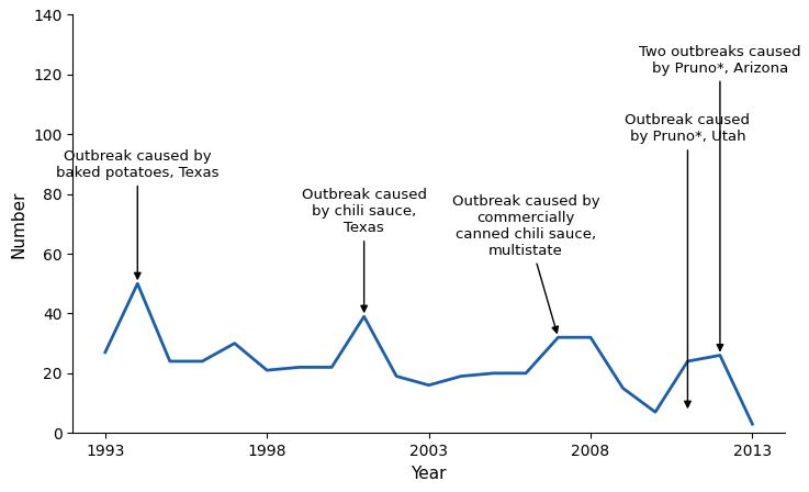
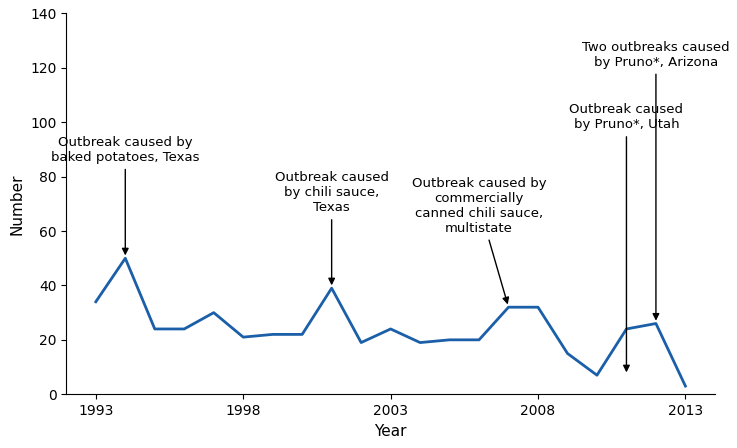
1993: 27 -> 34
2003: 16 -> 24
